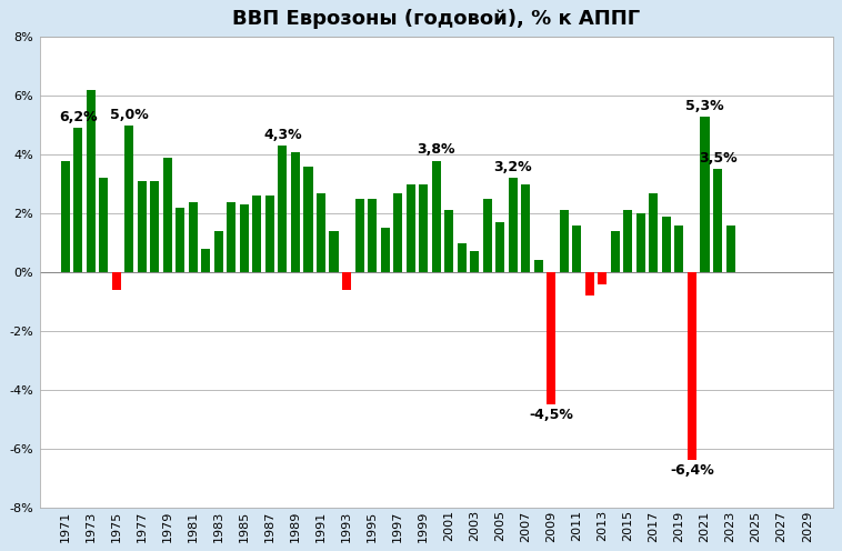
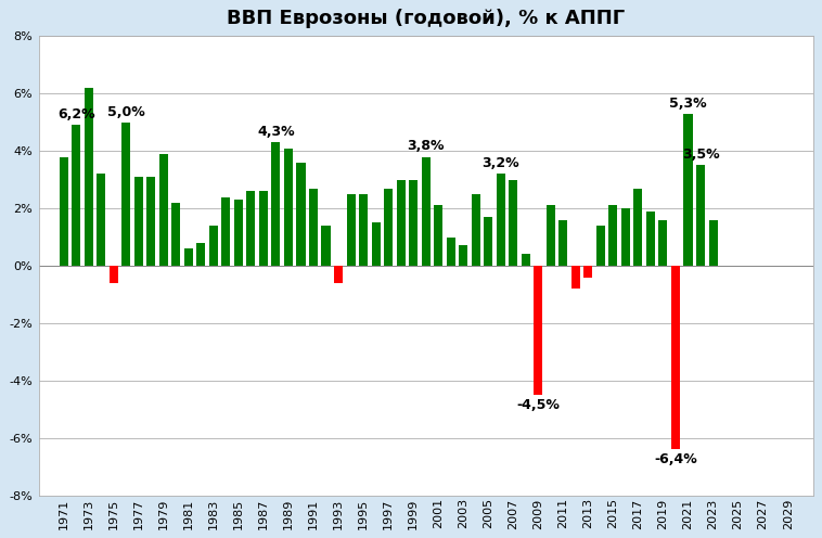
1981: 2.4% -> 0.6%
